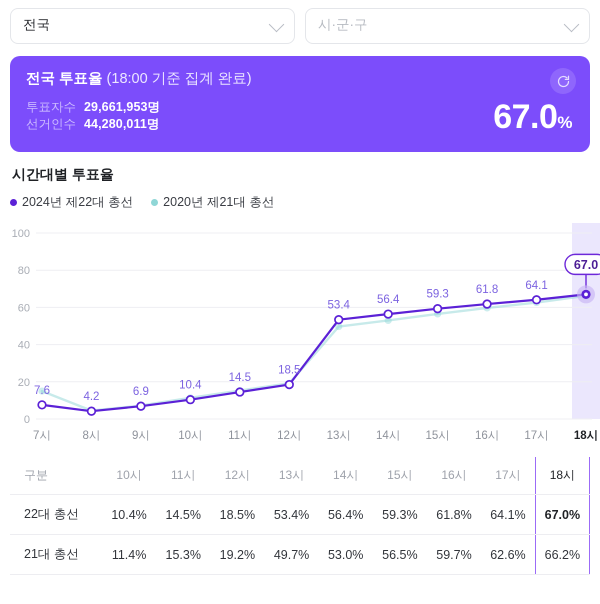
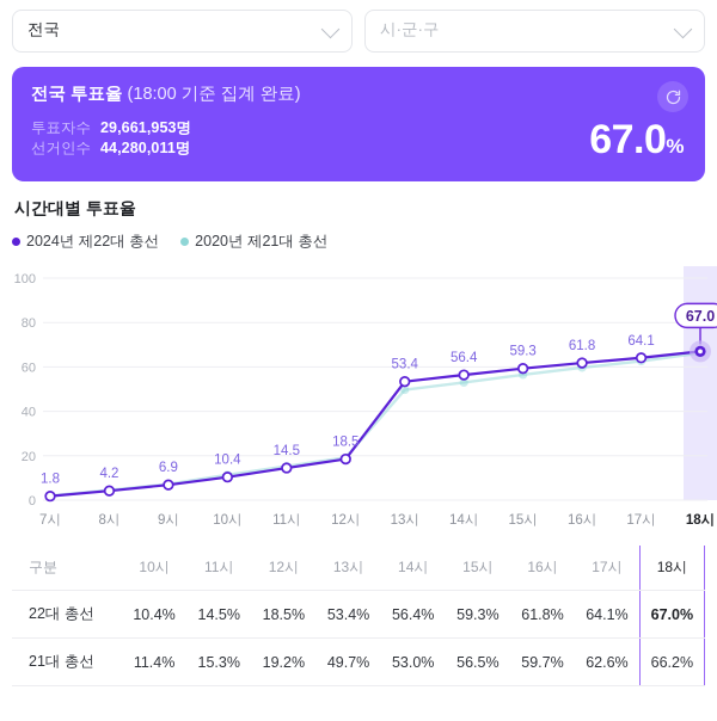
2024년 제22대 총선/7시: 7.6 -> 1.8
2020년 제21대 총선/7시: 15 -> 2
